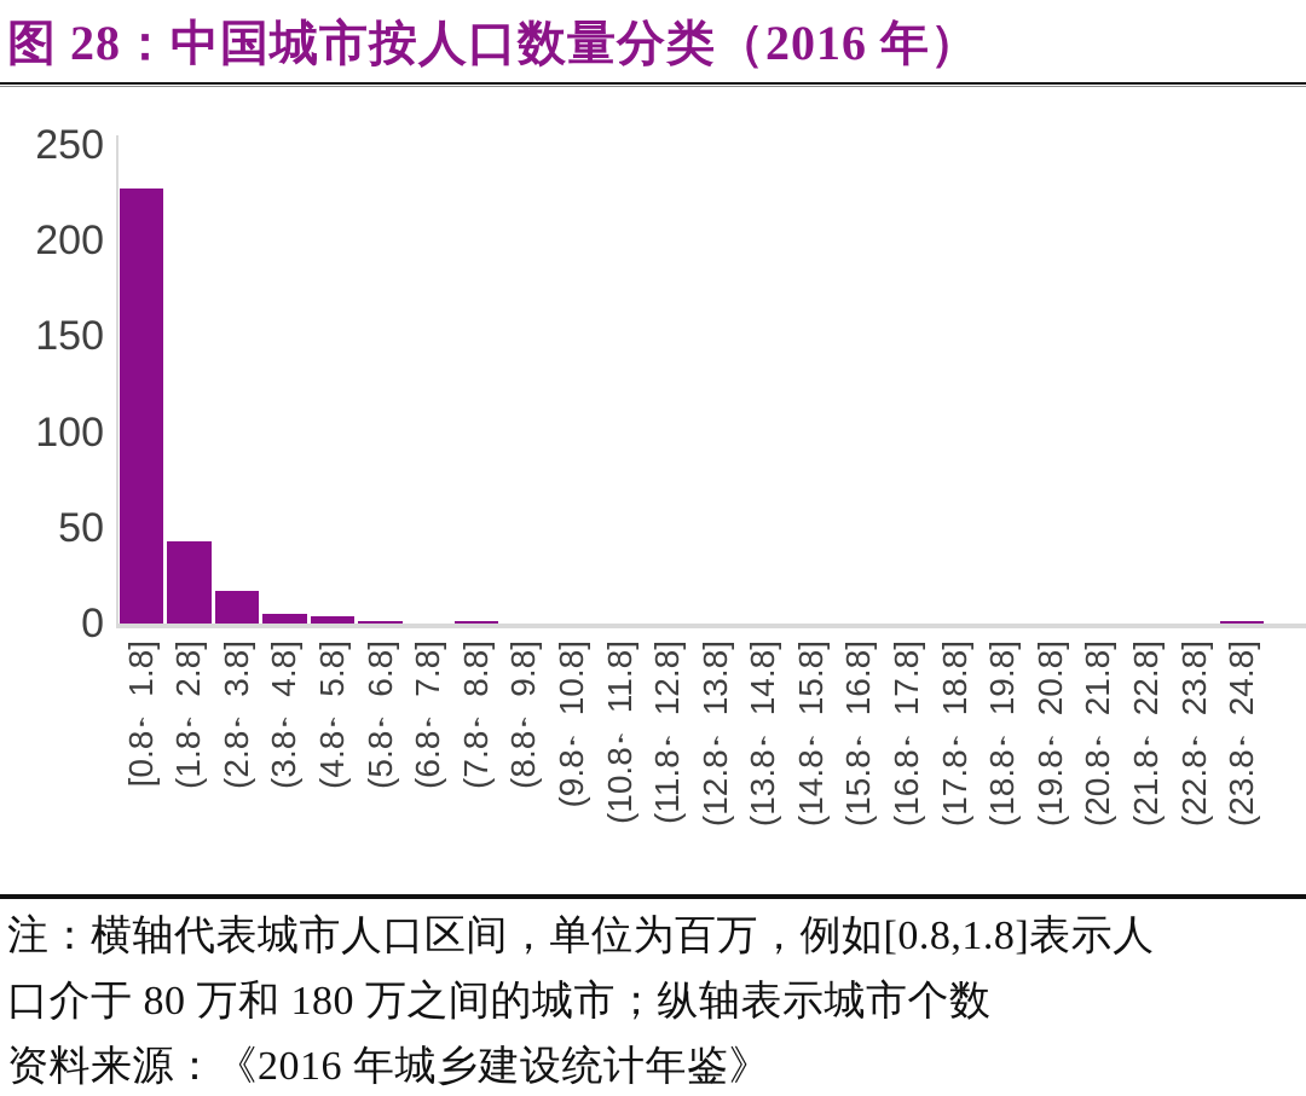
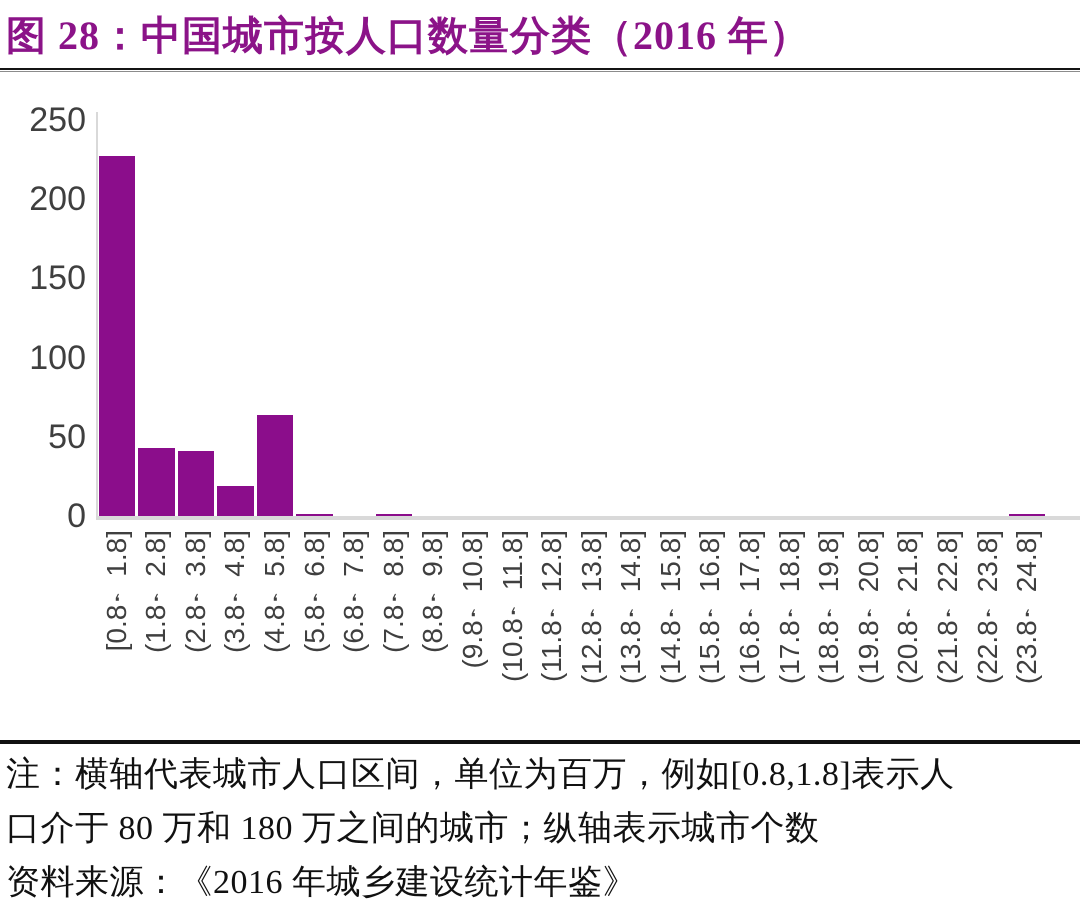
(2.8，3.8]: 17 -> 41
(3.8，4.8]: 5 -> 19
(4.8，5.8]: 4 -> 64
